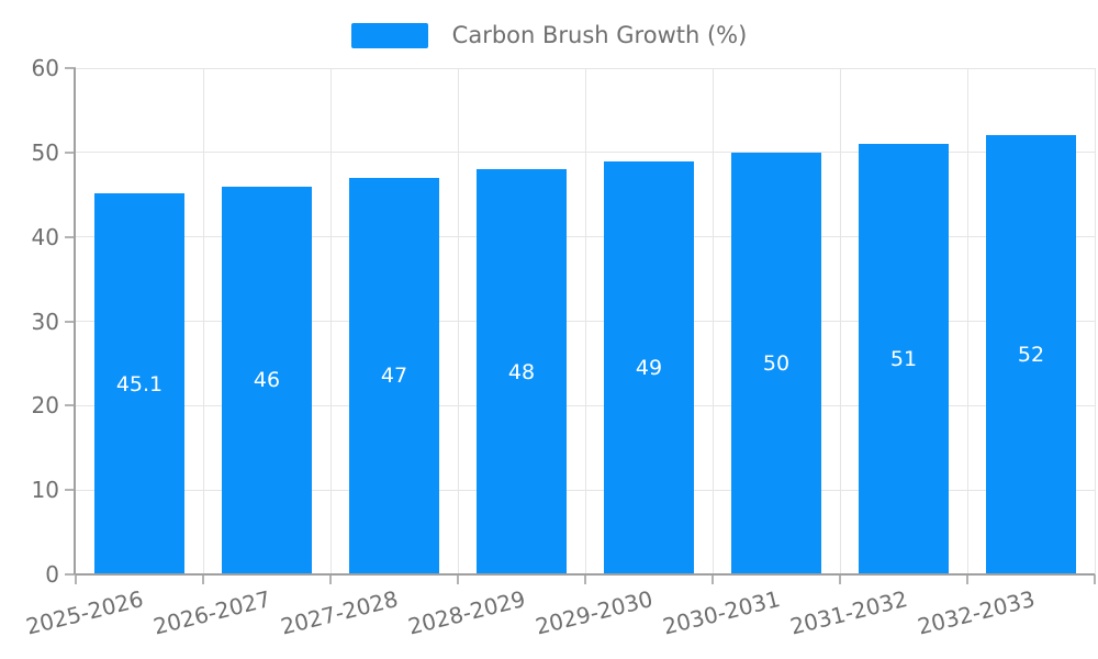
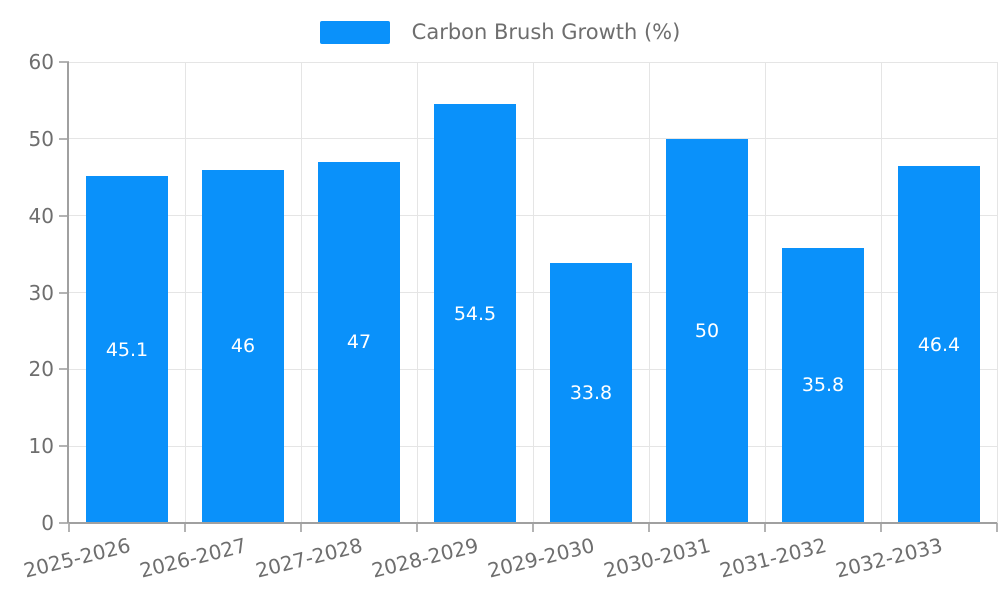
2028-2029: 48 -> 54.5
2029-2030: 49 -> 33.8
2031-2032: 51 -> 35.8
2032-2033: 52 -> 46.4
